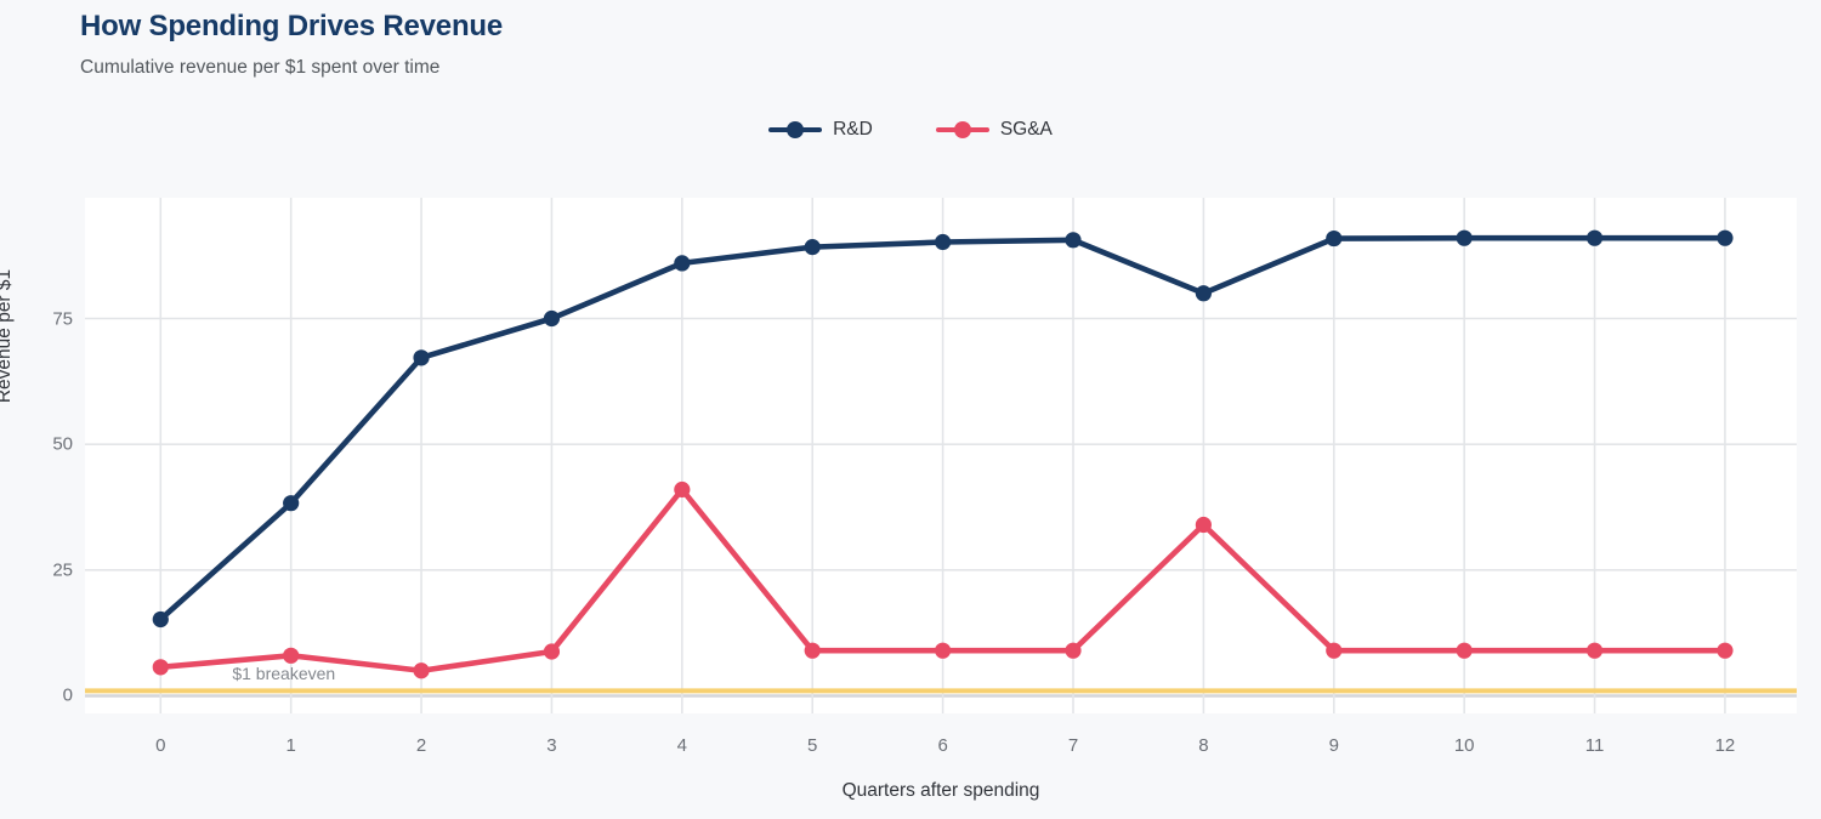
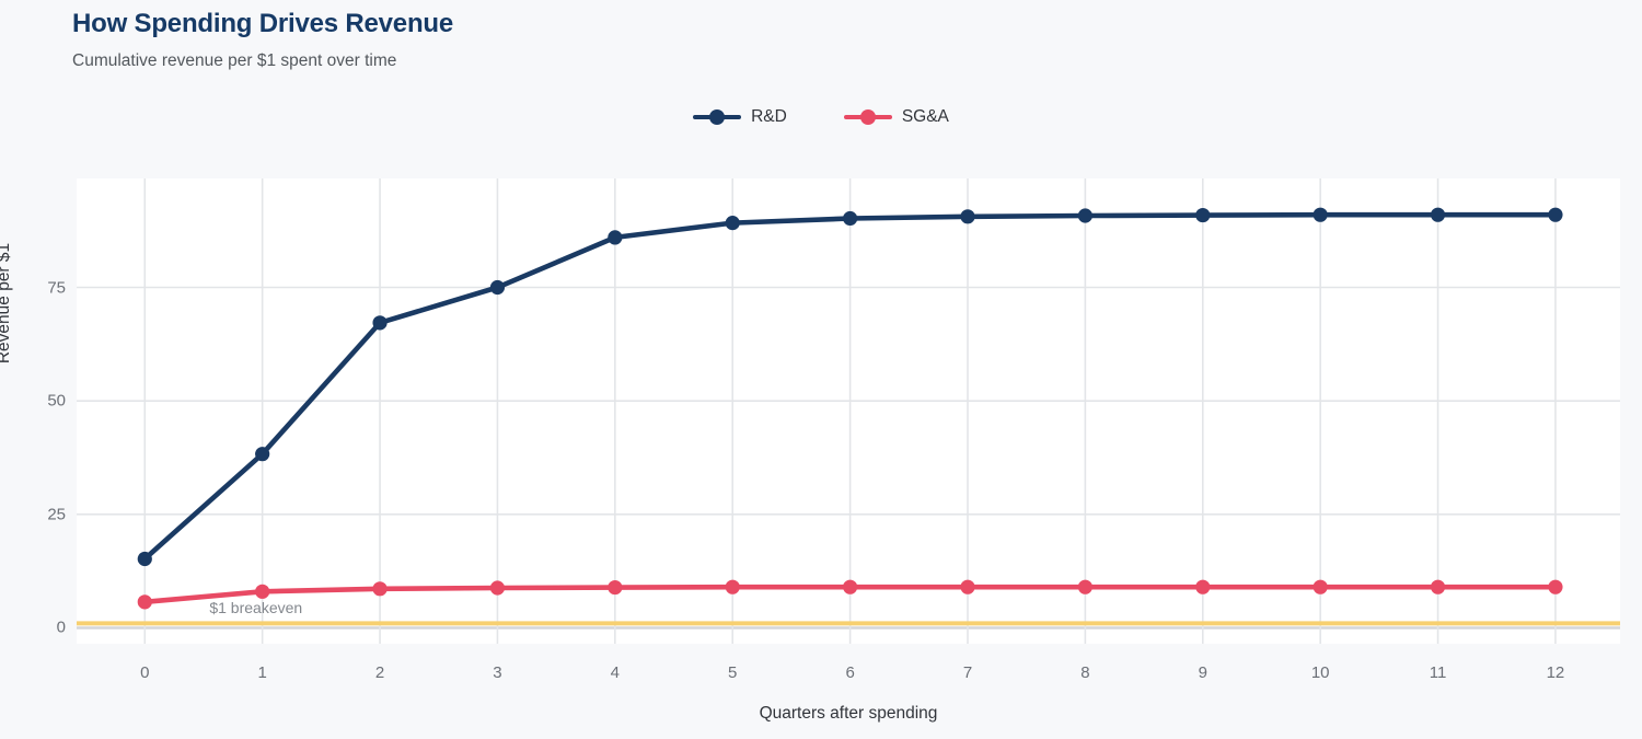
SG&A/2: 5 -> 9
SG&A/4: 41 -> 9
R&D/8: 80 -> 91
SG&A/8: 34 -> 9
